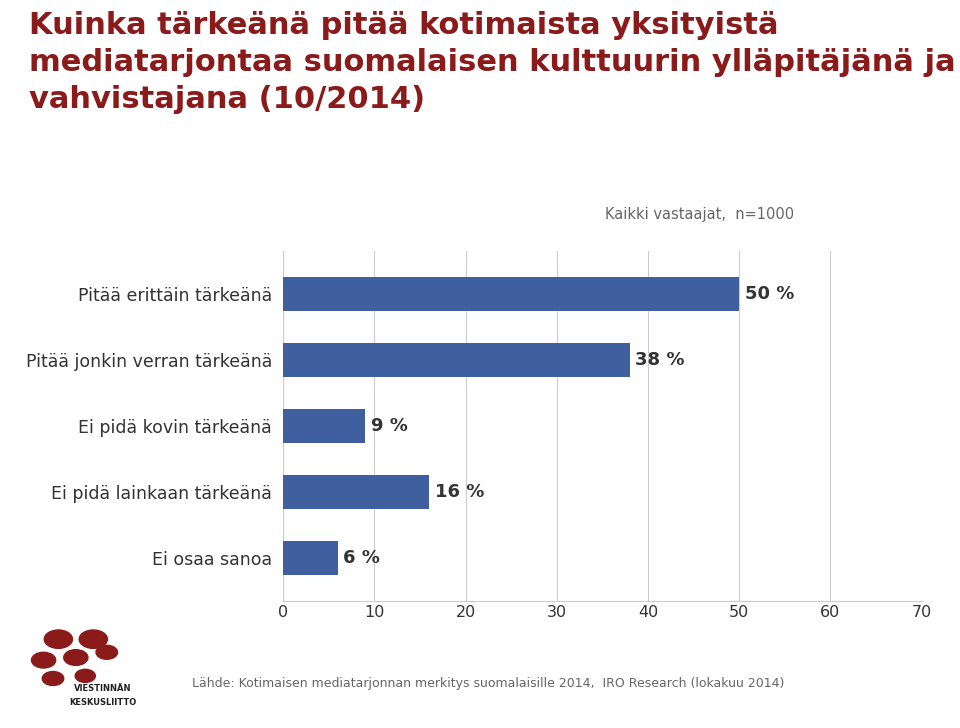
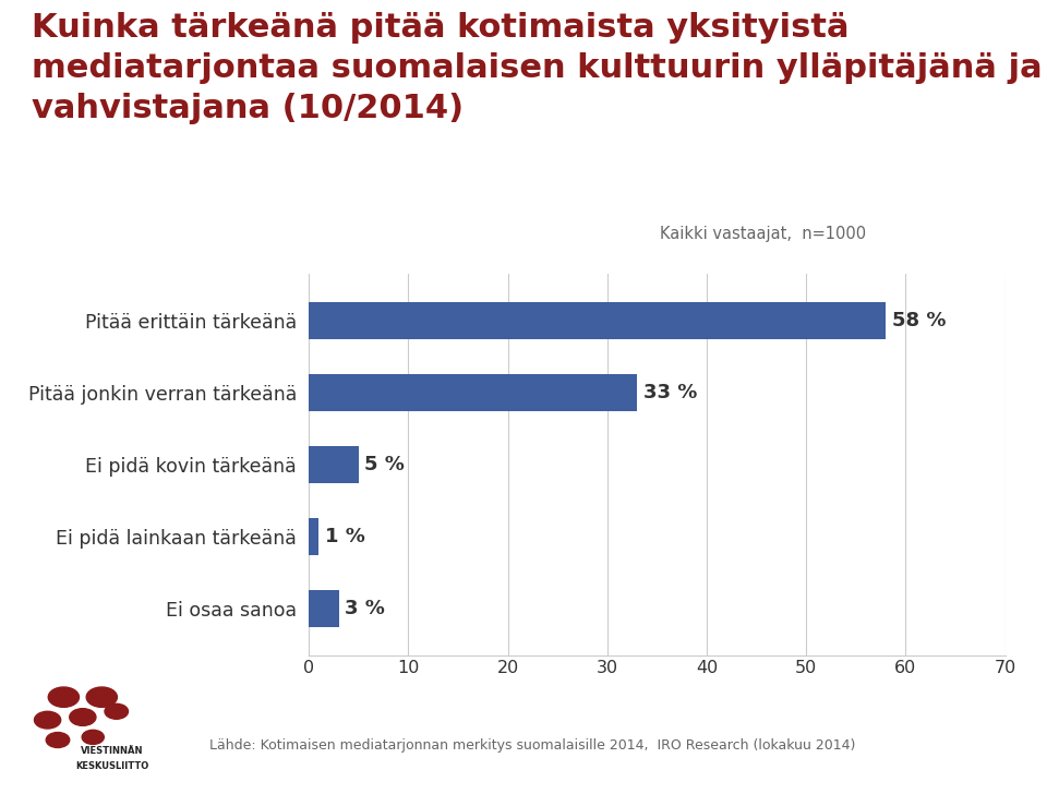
Pitää erittäin tärkeänä: 50 -> 58
Pitää jonkin verran tärkeänä: 38 -> 33
Ei pidä kovin tärkeänä: 9 -> 5
Ei pidä lainkaan tärkeänä: 16 -> 1
Ei osaa sanoa: 6 -> 3
